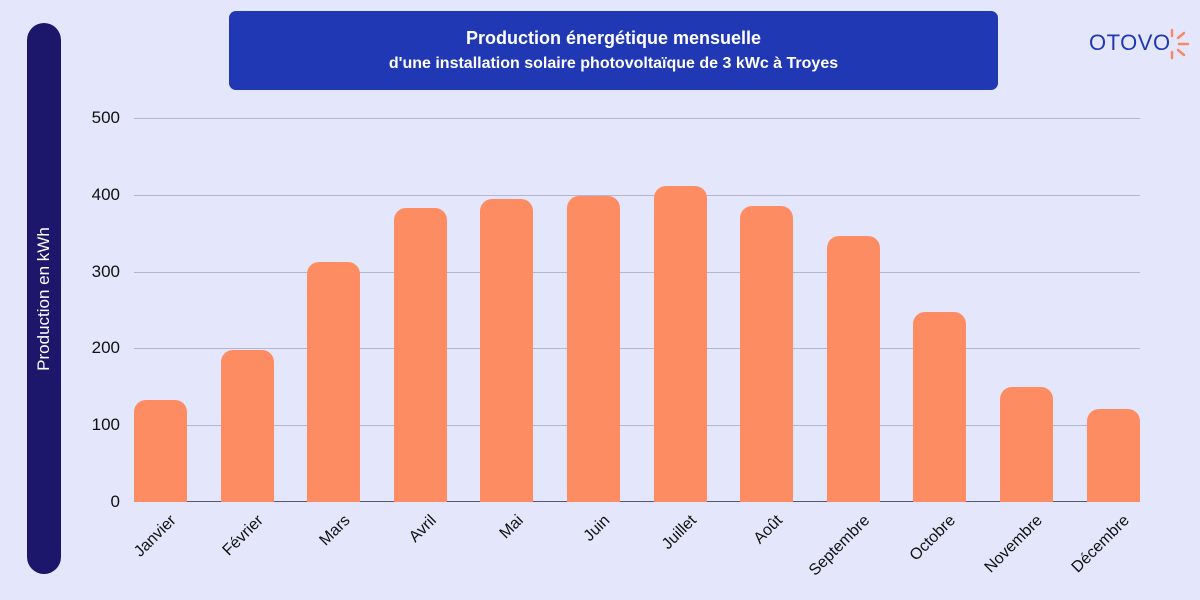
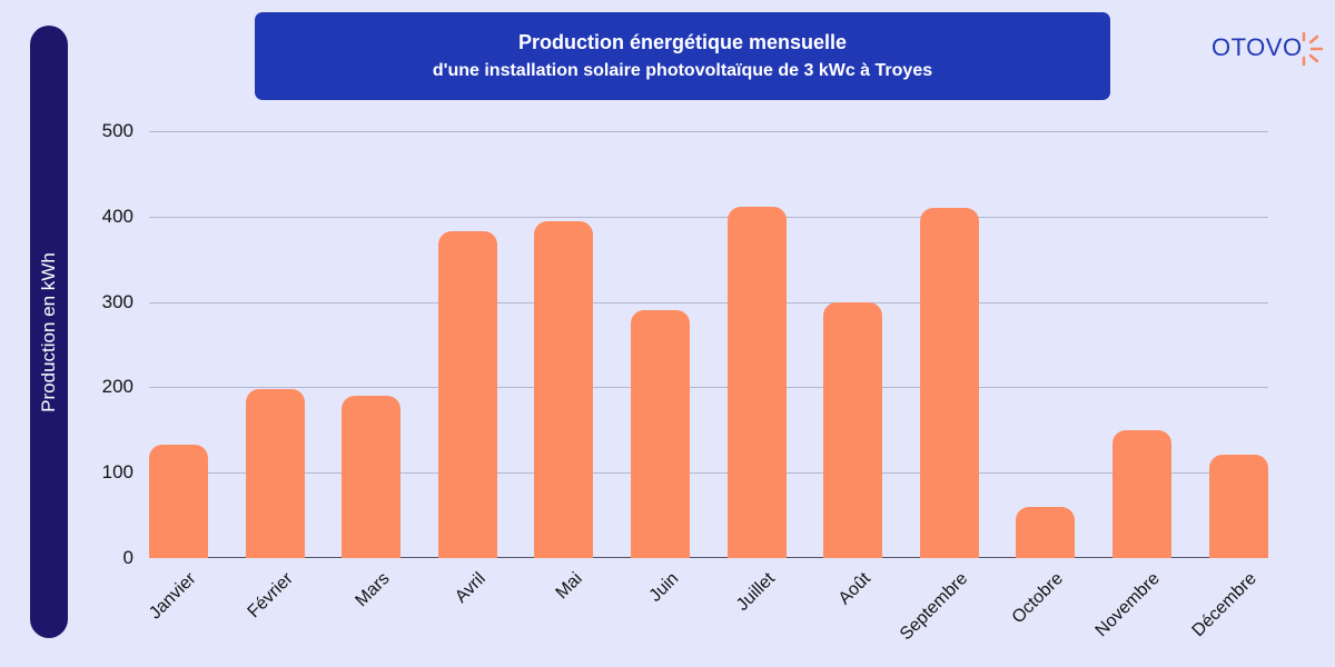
Mars: 310 -> 190
Juin: 400 -> 290
Août: 380 -> 300
Septembre: 350 -> 410
Octobre: 250 -> 60
